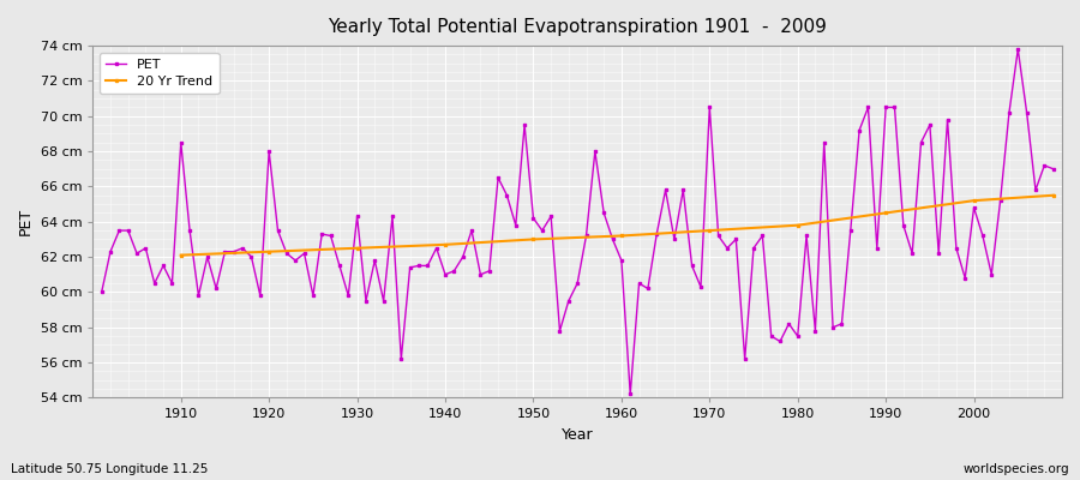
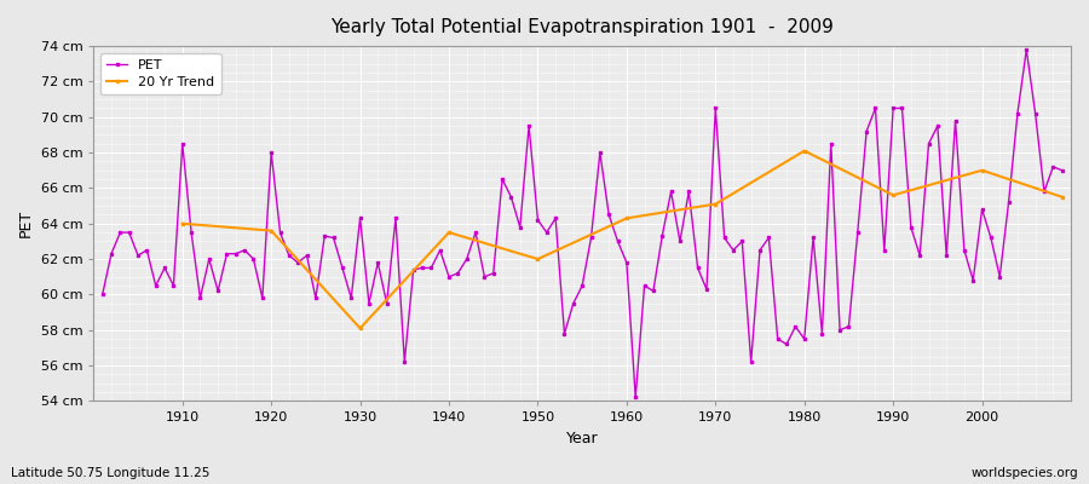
20 Yr Trend/1910: 62.1 cm -> 64.0 cm
20 Yr Trend/1920: 62.3 cm -> 63.6 cm
20 Yr Trend/1930: 62.5 cm -> 58.1 cm
20 Yr Trend/1940: 62.7 cm -> 63.5 cm
20 Yr Trend/1950: 63.0 cm -> 62.0 cm
20 Yr Trend/1960: 63.2 cm -> 64.3 cm
20 Yr Trend/1970: 63.5 cm -> 65.1 cm
20 Yr Trend/1980: 63.8 cm -> 68.1 cm
20 Yr Trend/1990: 64.5 cm -> 65.6 cm
20 Yr Trend/2000: 65.2 cm -> 67.0 cm
